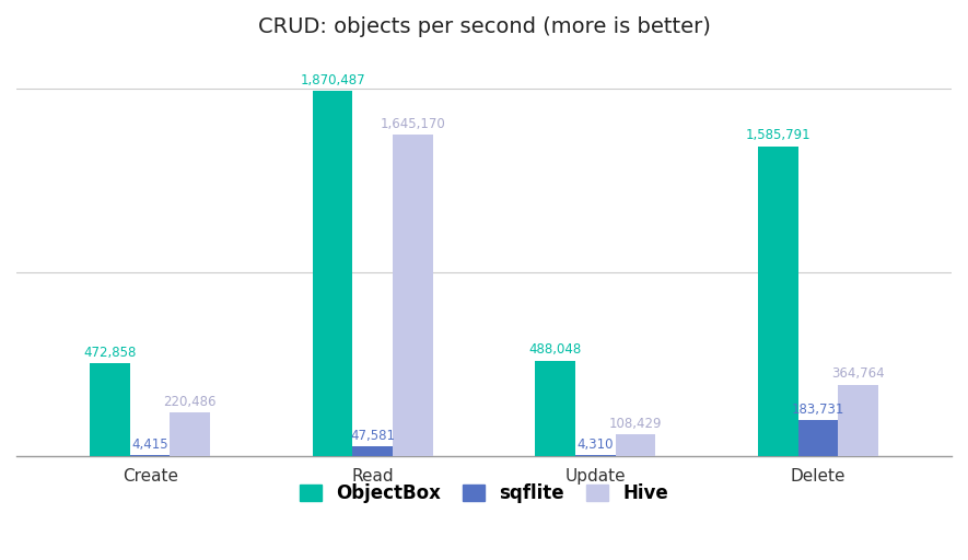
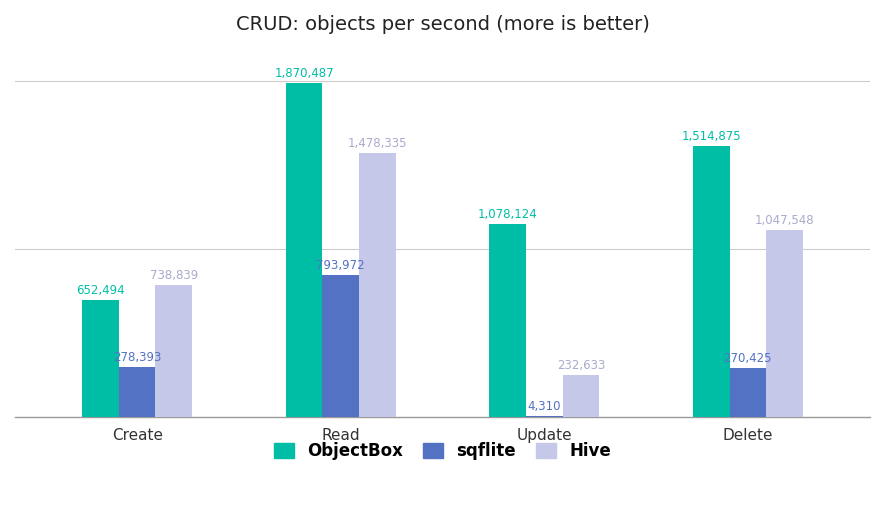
ObjectBox/Create: 472,858 -> 652,494
sqflite/Create: 4,415 -> 278,393
Hive/Create: 220,486 -> 738,839
sqflite/Read: 47,581 -> 793,972
Hive/Read: 1,645,170 -> 1,478,335
ObjectBox/Update: 488,048 -> 1,078,124
Hive/Update: 108,429 -> 232,633
ObjectBox/Delete: 1,585,791 -> 1,514,875
sqflite/Delete: 183,731 -> 270,425
Hive/Delete: 364,764 -> 1,047,548
